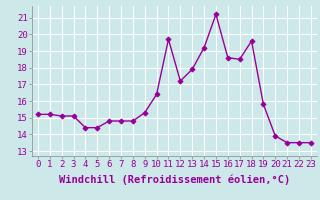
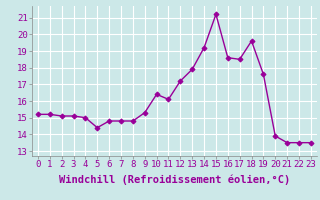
4: 14.4 -> 15.0
11: 19.7 -> 16.1
19: 15.8 -> 17.6
